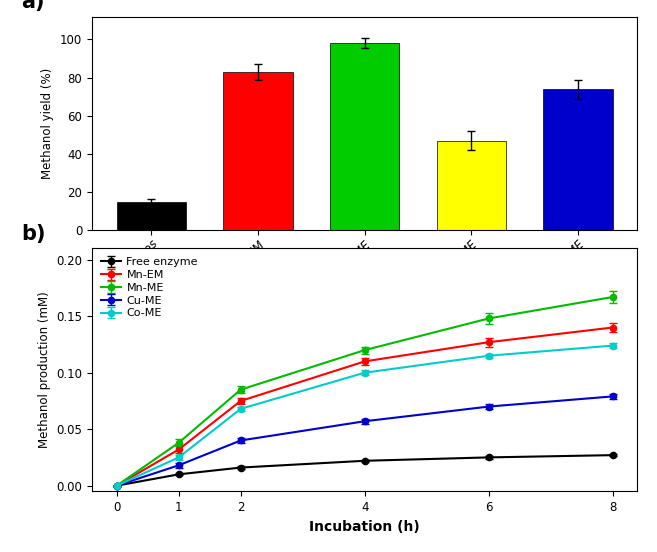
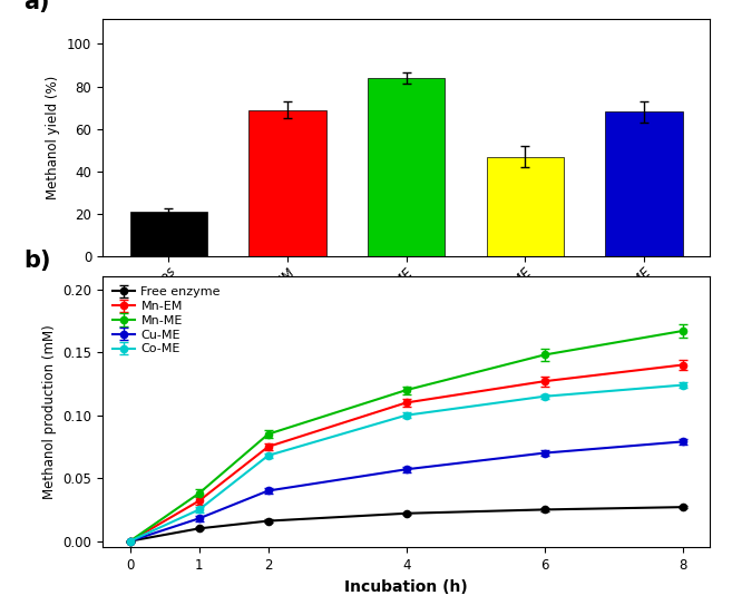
Free enzymes: 15 -> 21
Mn-EM: 83 -> 69
Mn-ME: 98 -> 84
Cu-ME: 74 -> 68
